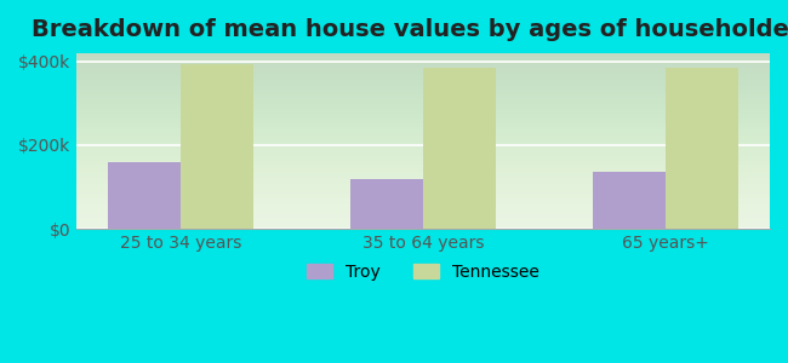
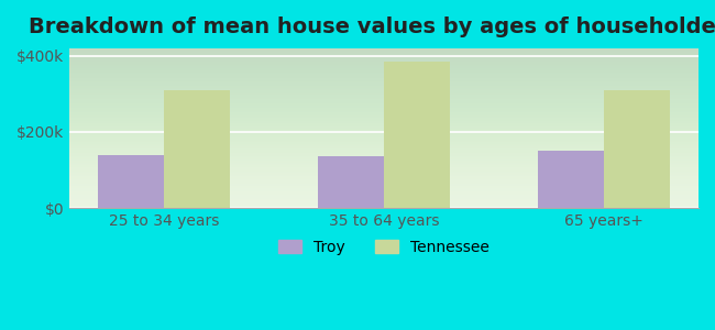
Troy/25 to 34 years: $160k -> $140k
Tennessee/25 to 34 years: $395k -> $310k
Troy/35 to 64 years: $120k -> $135k
Troy/65 years+: $135k -> $150k
Tennessee/65 years+: $385k -> $310k
